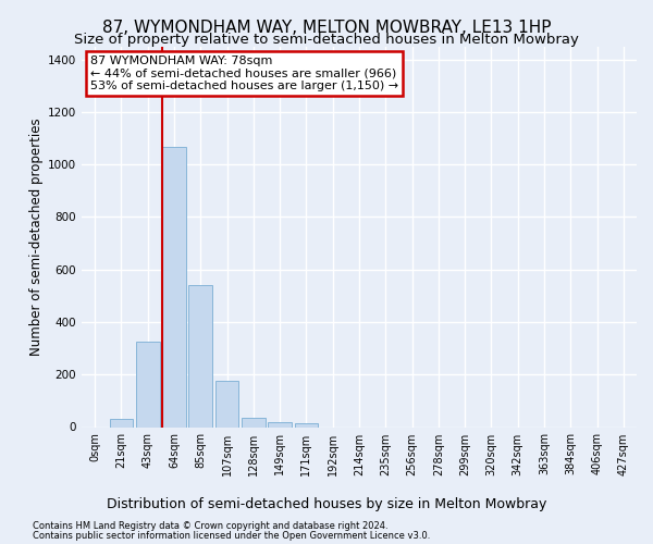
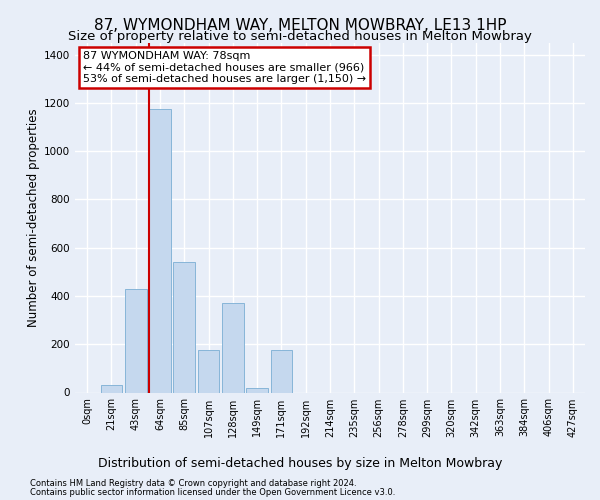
43sqm: 325 -> 430
64sqm: 1065 -> 1175
128sqm: 37 -> 370
171sqm: 13 -> 175
